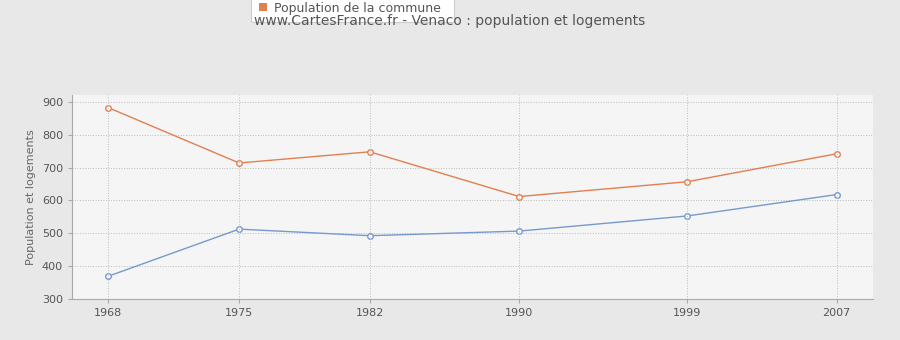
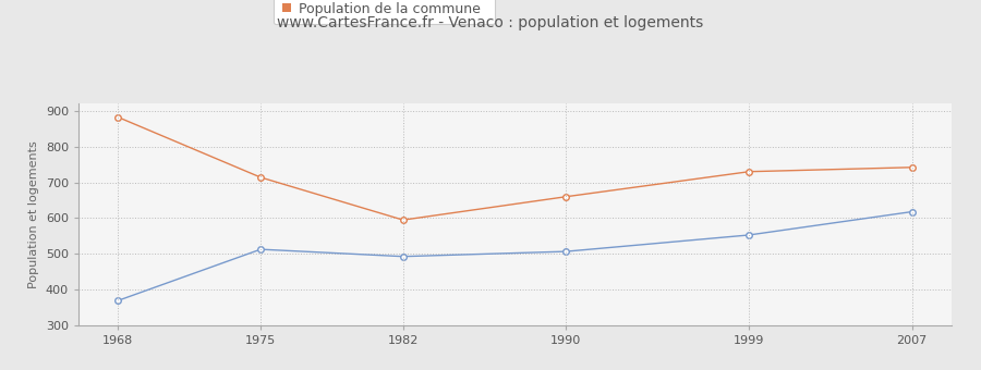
Population de la commune/1982: 748 -> 595
Population de la commune/1990: 612 -> 660
Population de la commune/1999: 657 -> 730
